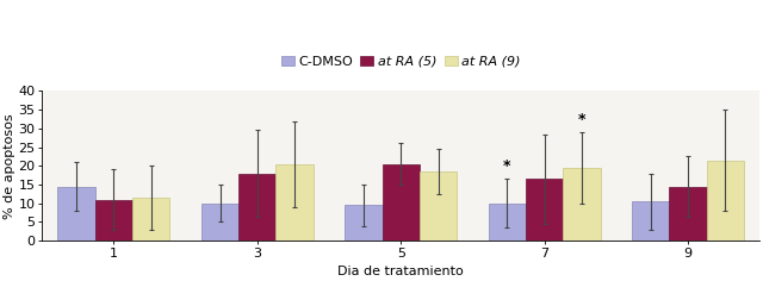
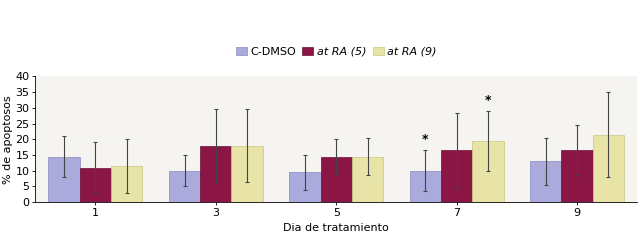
at RA (9)/3: 20.5 -> 18.0
at RA (5)/5: 20.5 -> 14.5
at RA (9)/5: 18.5 -> 14.5
C-DMSO/9: 10.5 -> 13.0
at RA (5)/9: 14.5 -> 16.5
